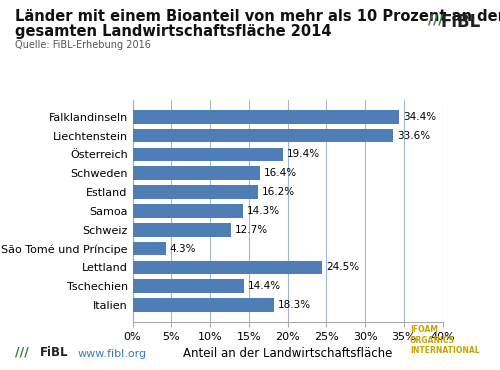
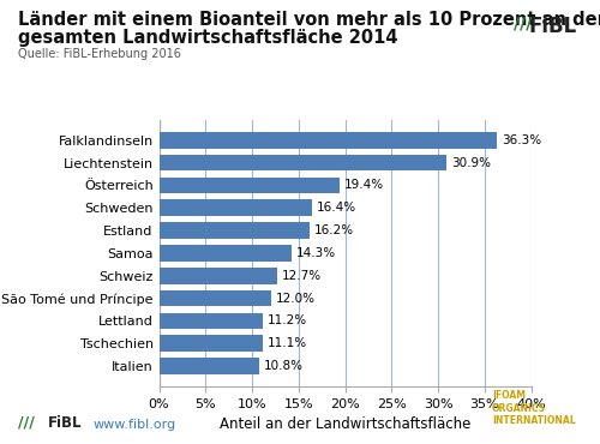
Falklandinseln: 34.4% -> 36.3%
Liechtenstein: 33.6% -> 30.9%
São Tomé und Príncipe: 4.3% -> 12.0%
Lettland: 24.5% -> 11.2%
Tschechien: 14.4% -> 11.1%
Italien: 18.3% -> 10.8%
